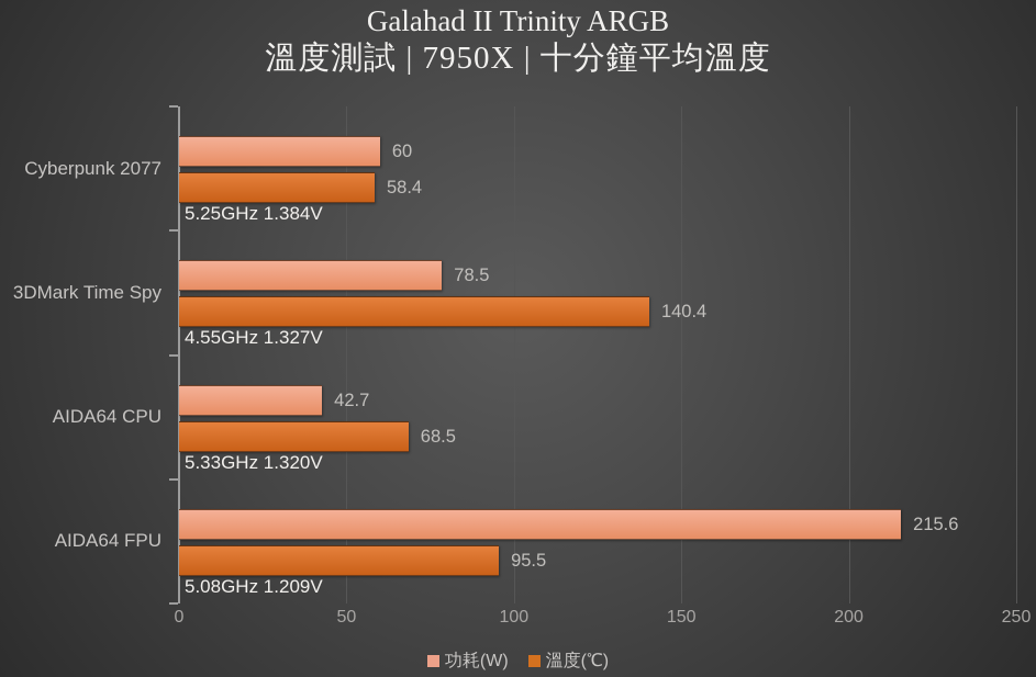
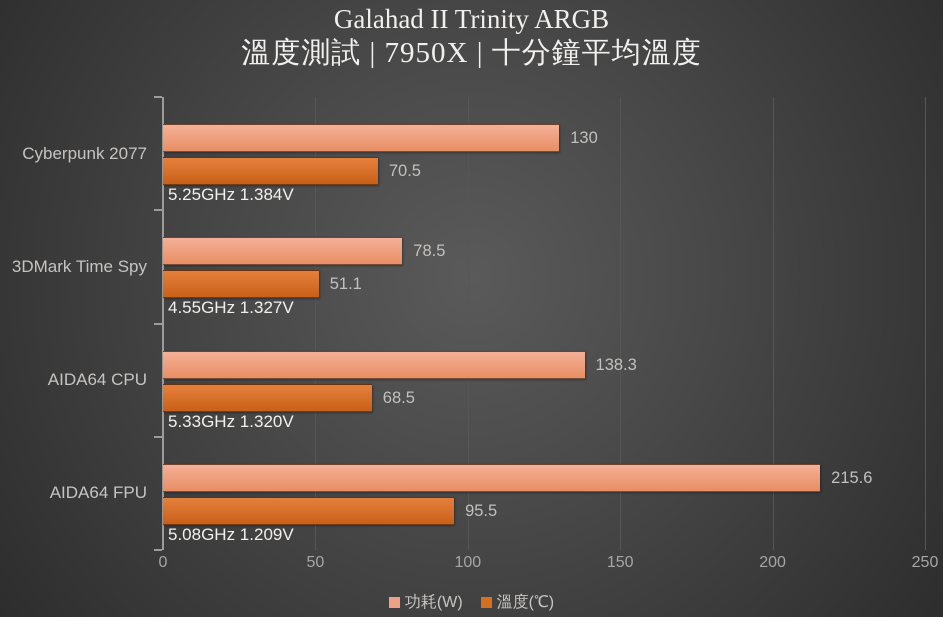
功耗(W)/Cyberpunk 2077: 60 -> 130
溫度(℃)/Cyberpunk 2077: 58.4 -> 70.5
溫度(℃)/3DMark Time Spy: 140.4 -> 51.1
功耗(W)/AIDA64 CPU: 42.7 -> 138.3
